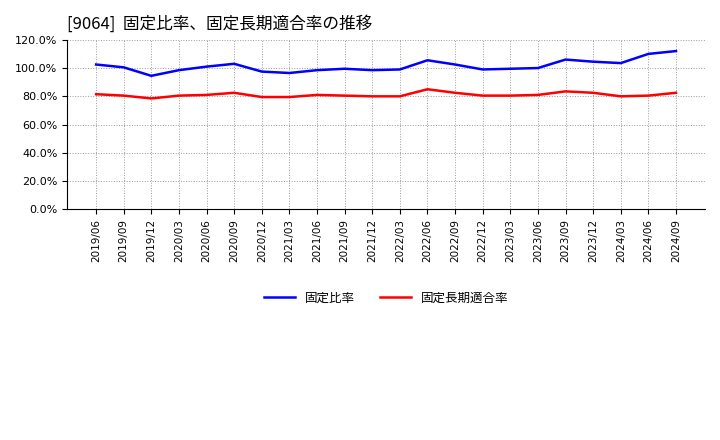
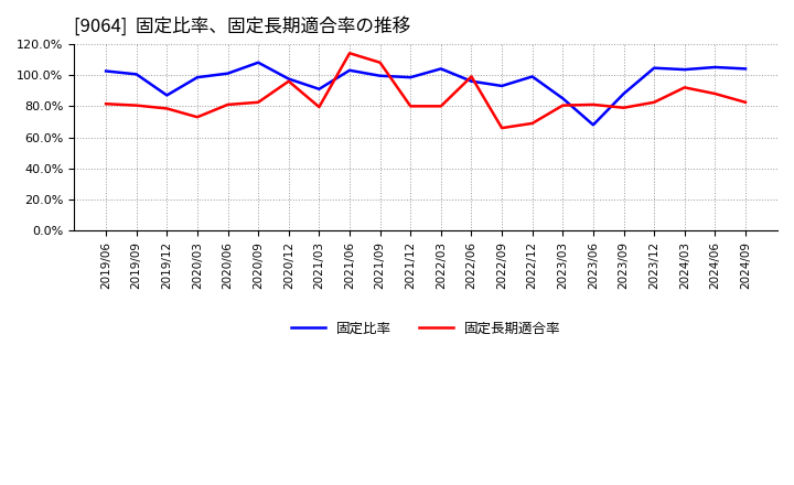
固定比率/2019/12: 94% -> 87%
固定長期適合率/2020/03: 80% -> 73%
固定比率/2020/09: 103% -> 108%
固定長期適合率/2020/12: 80% -> 96%
固定比率/2021/03: 96% -> 91%
固定比率/2021/06: 98% -> 103%
固定長期適合率/2021/06: 81% -> 114%
固定長期適合率/2021/09: 80% -> 108%
固定比率/2022/03: 99% -> 104%
固定比率/2022/06: 106% -> 96%
固定長期適合率/2022/06: 85% -> 99%
固定比率/2022/09: 102% -> 93%
固定長期適合率/2022/09: 82% -> 66%
固定長期適合率/2022/12: 80% -> 69%
固定比率/2023/03: 100% -> 85%
固定比率/2023/06: 100% -> 68%
固定比率/2023/09: 106% -> 88%
固定長期適合率/2023/09: 84% -> 79%
固定長期適合率/2024/03: 80% -> 92%
固定比率/2024/06: 110% -> 105%
固定長期適合率/2024/06: 80% -> 88%
固定比率/2024/09: 112% -> 104%
